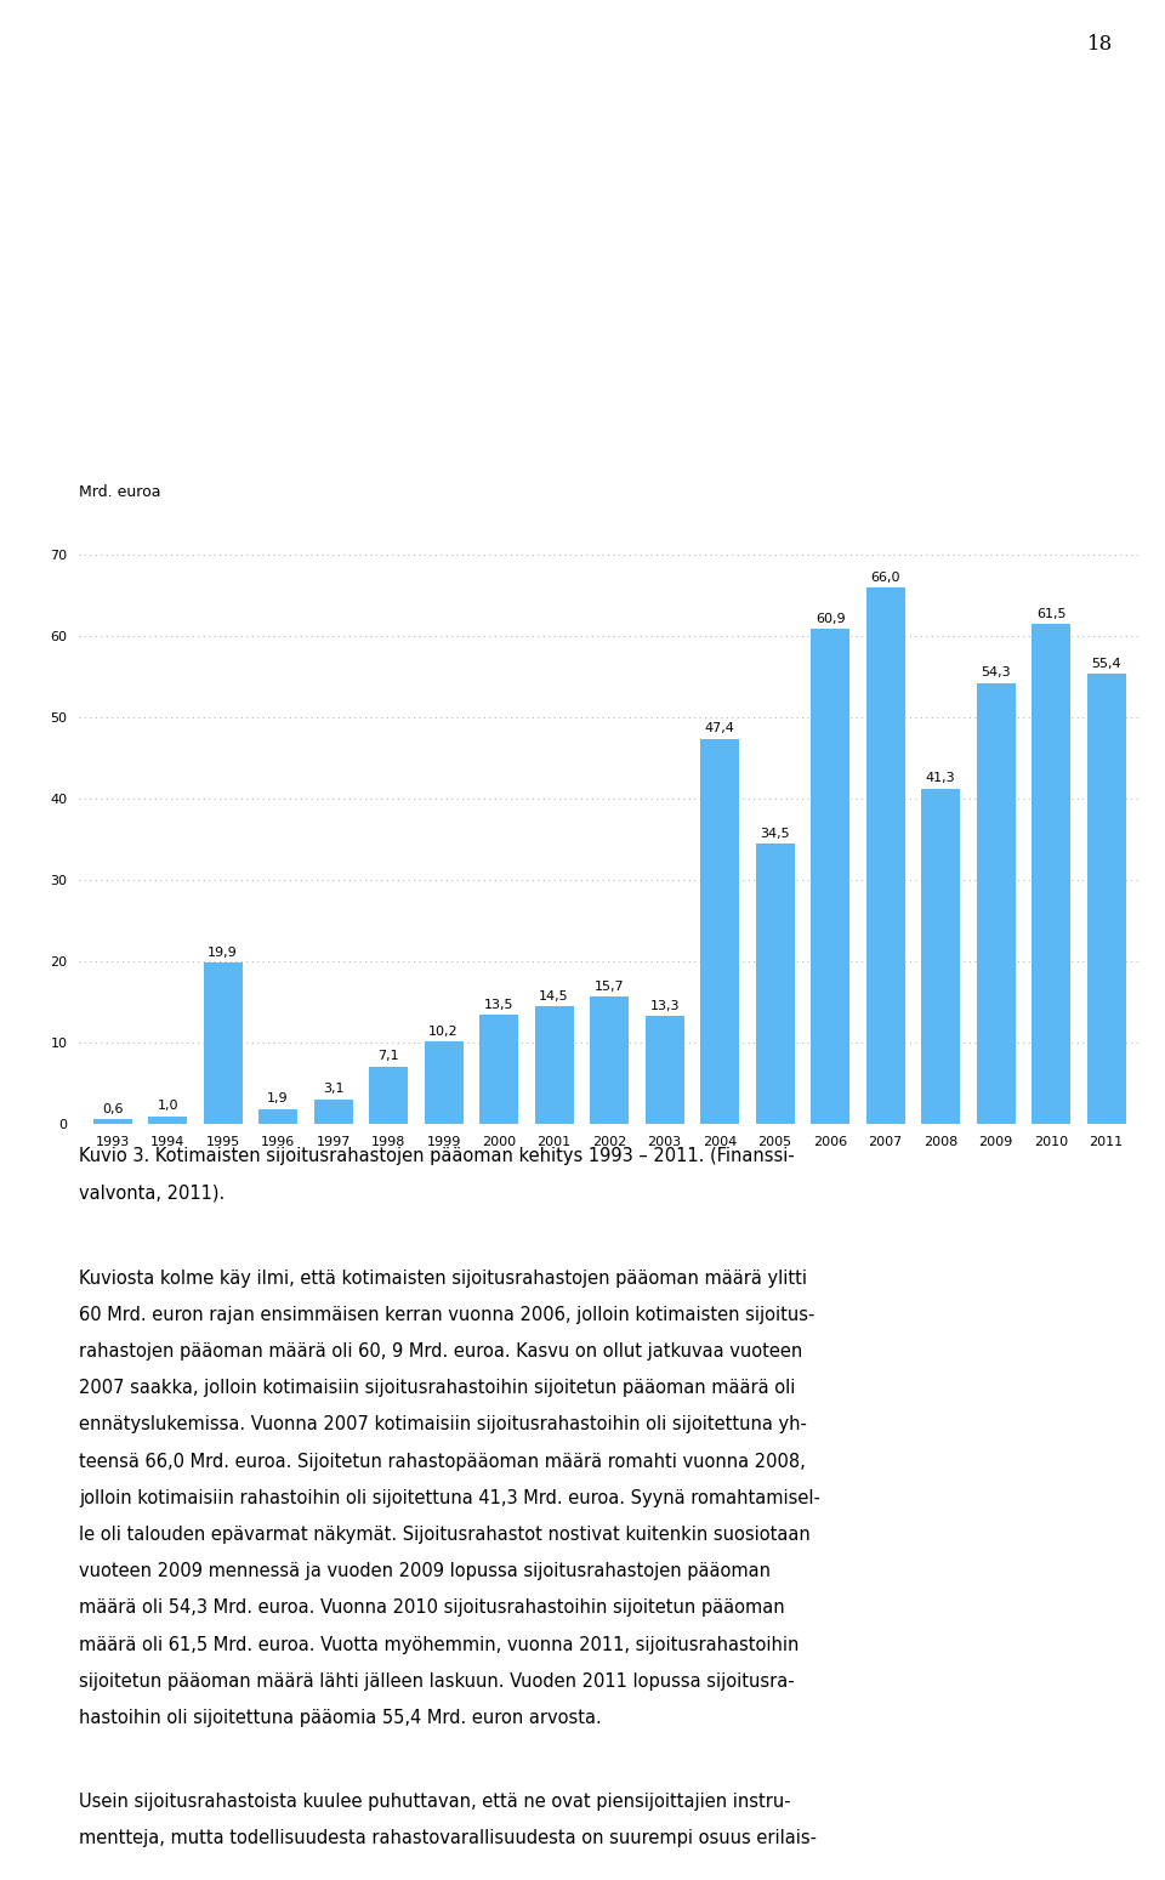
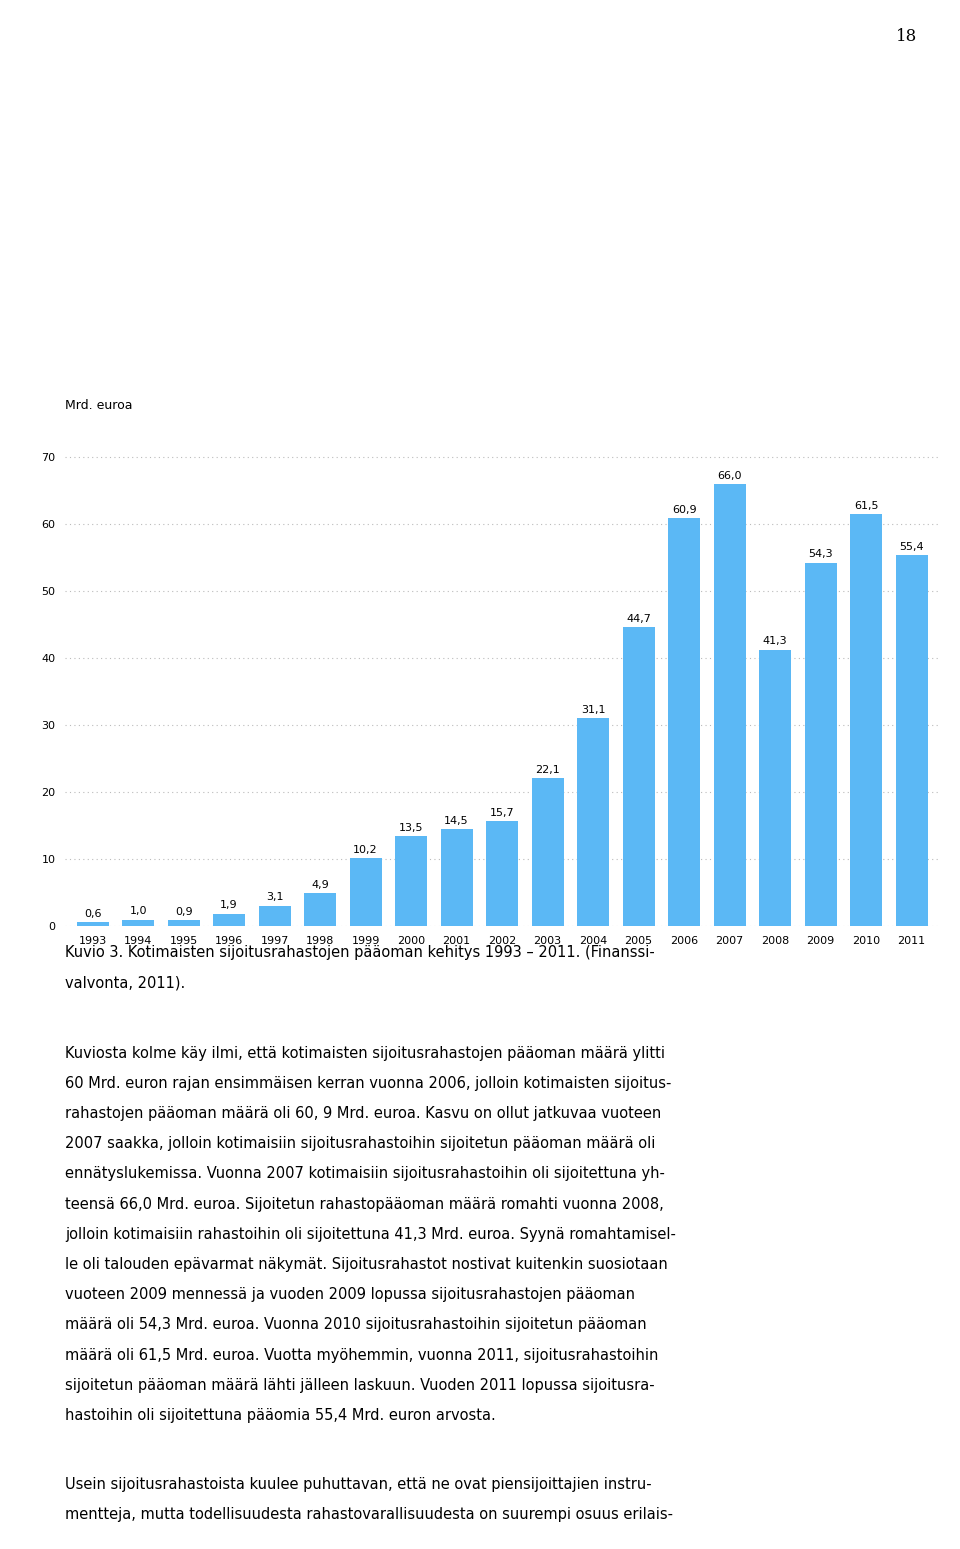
1995: 19,9 -> 0,9
1998: 7,1 -> 4,9
2003: 13,3 -> 22,1
2004: 47,4 -> 31,1
2005: 34,5 -> 44,7
